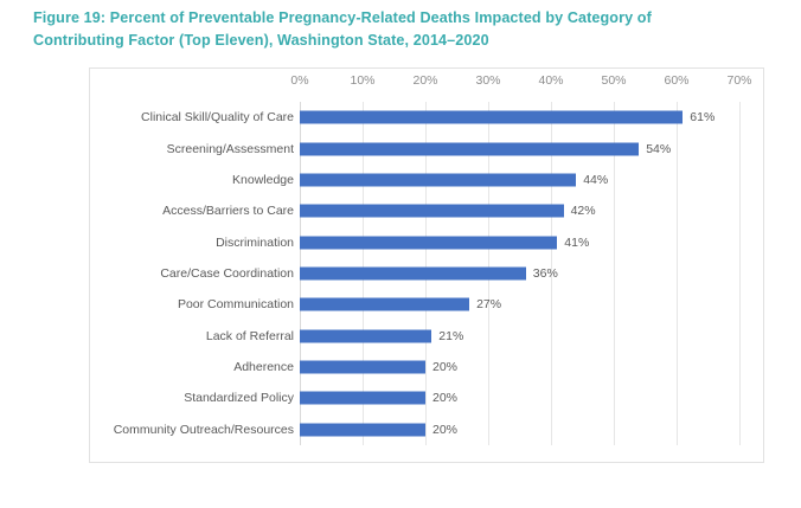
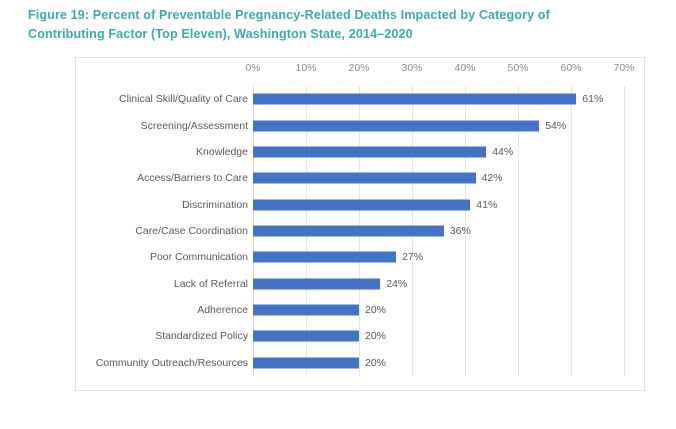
Lack of Referral: 21% -> 24%
